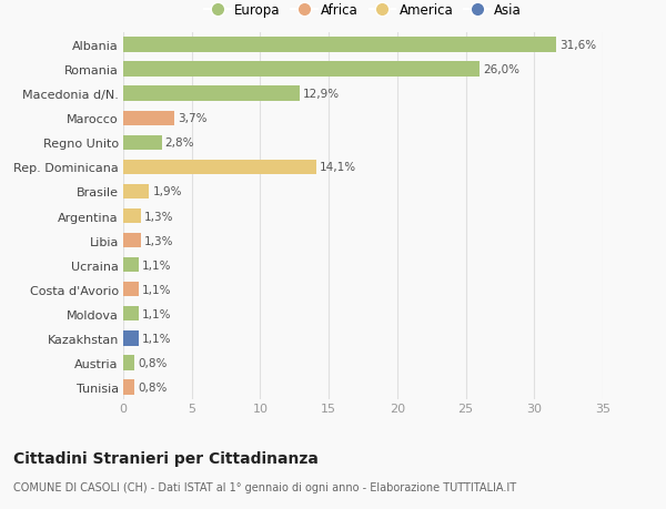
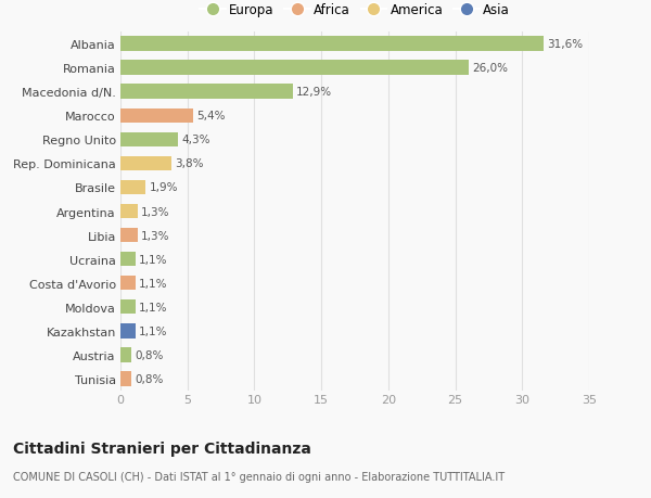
Marocco: 3,7% -> 5,4%
Regno Unito: 2,8% -> 4,3%
Rep. Dominicana: 14,1% -> 3,8%
